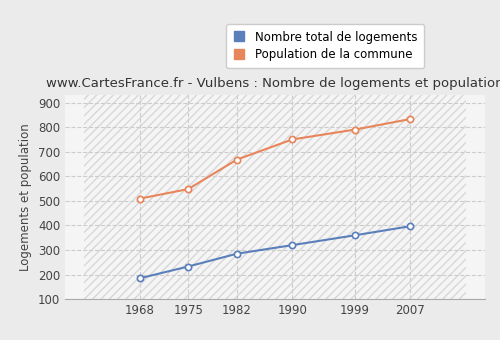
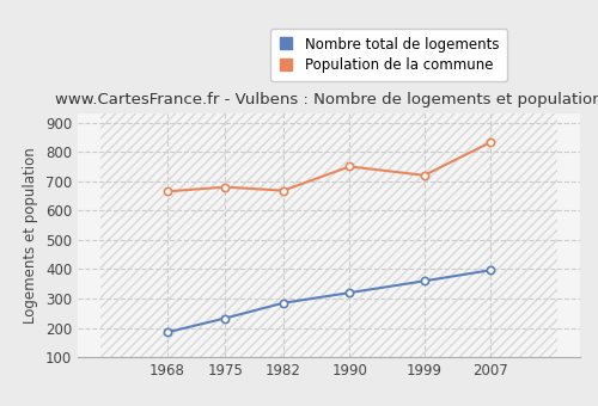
Population de la commune/1968: 509 -> 665
Population de la commune/1975: 548 -> 680
Population de la commune/1999: 790 -> 720
